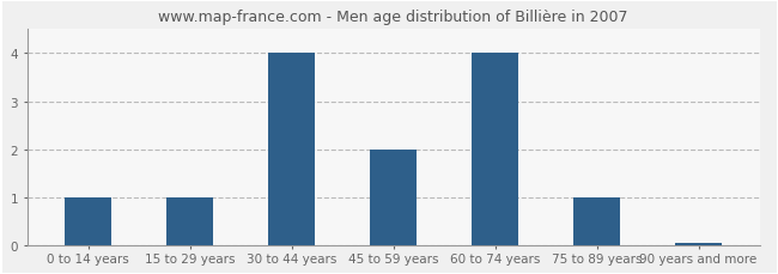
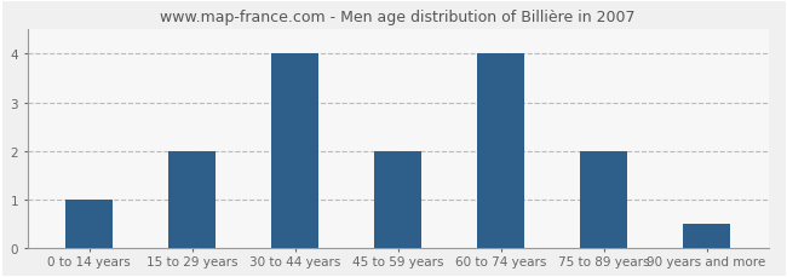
15 to 29 years: 1.00 -> 2.00
75 to 89 years: 1.00 -> 2.00
90 years and more: 0.05 -> 0.50
